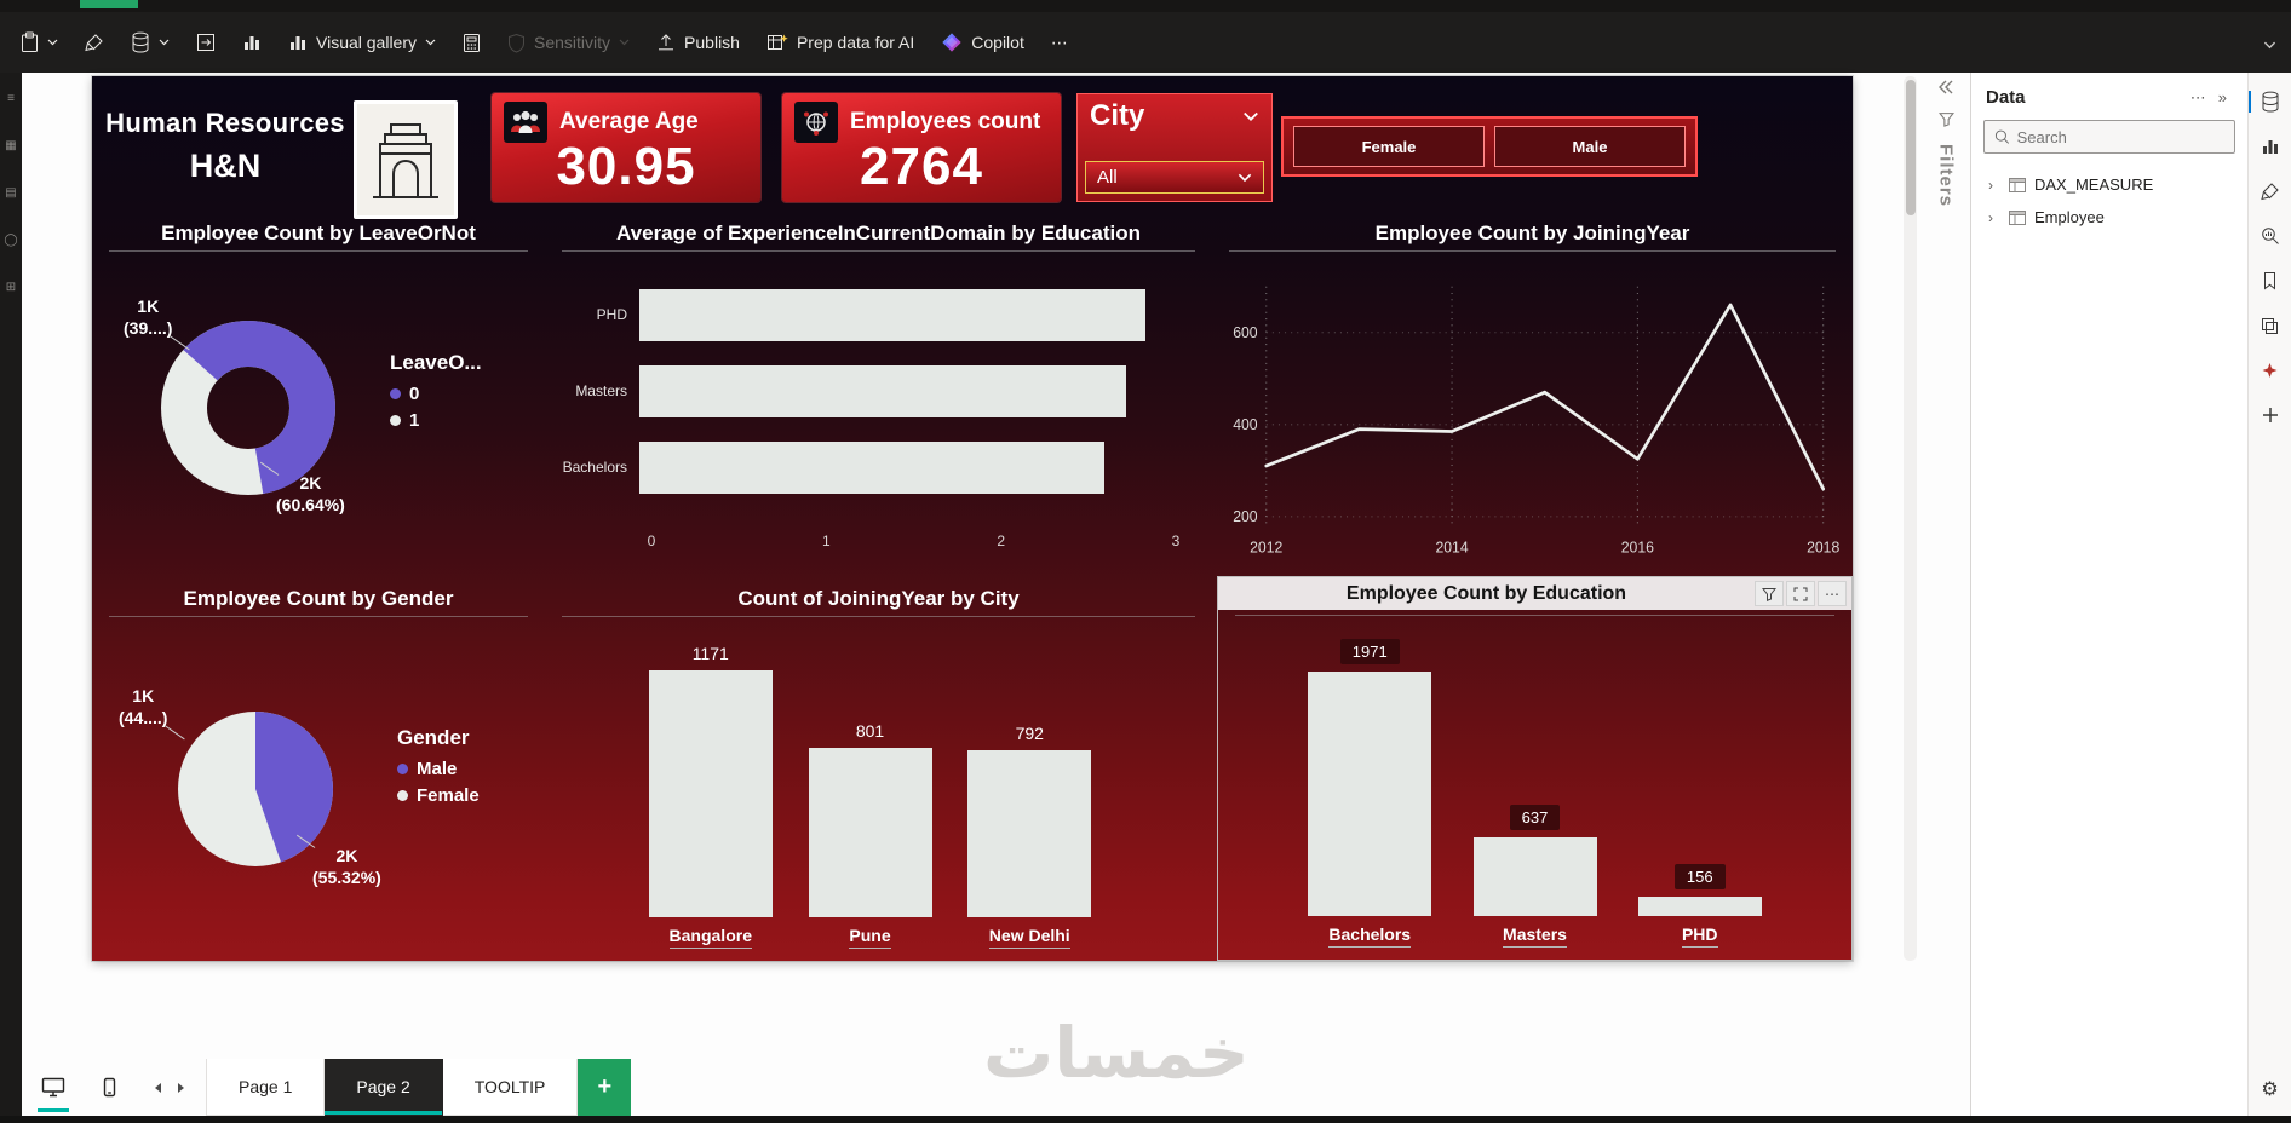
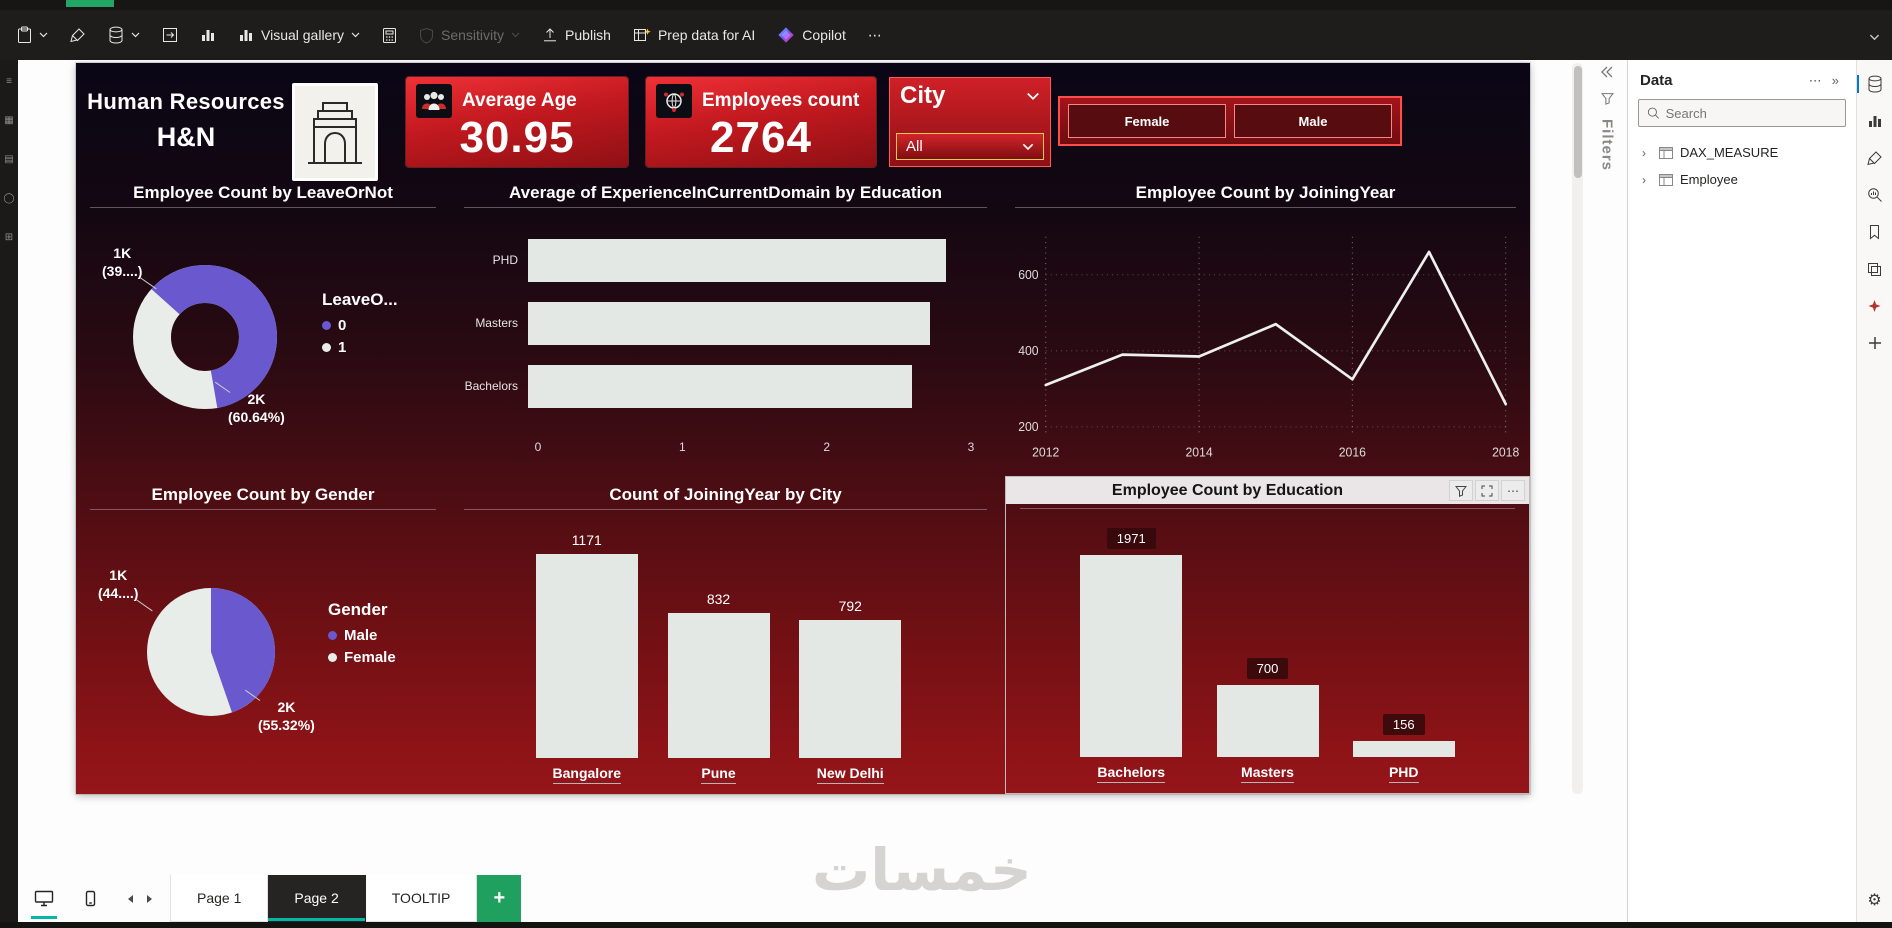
Count of JoiningYear by City/Pune: 801 -> 832
Employee Count by Education/Masters: 637 -> 700
